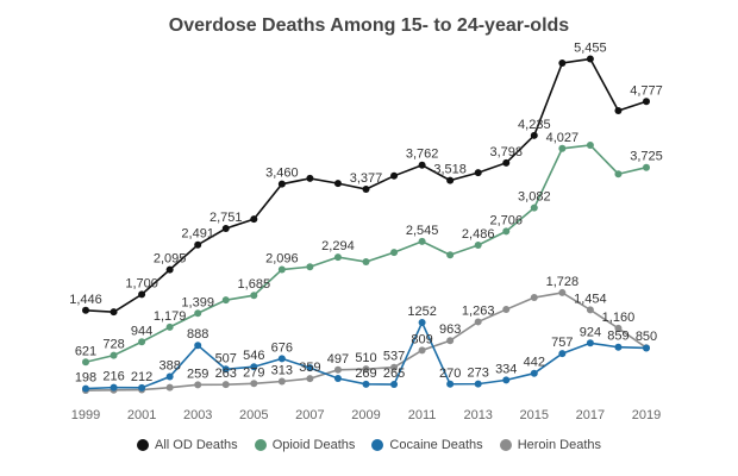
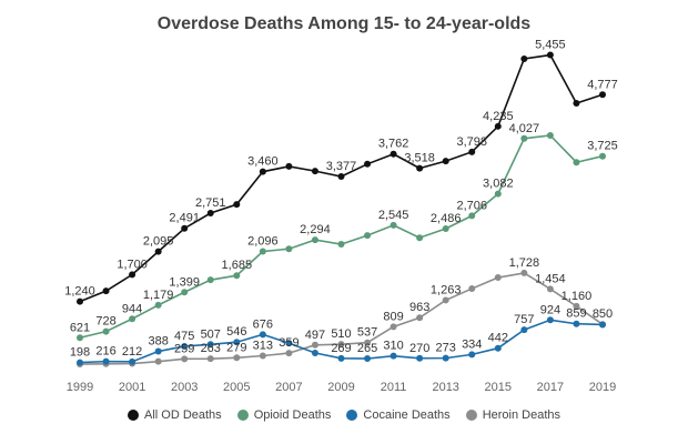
All OD Deaths/1999: 1,446 -> 1,240
Cocaine Deaths/2003: 888 -> 475
Cocaine Deaths/2011: 1252 -> 310
